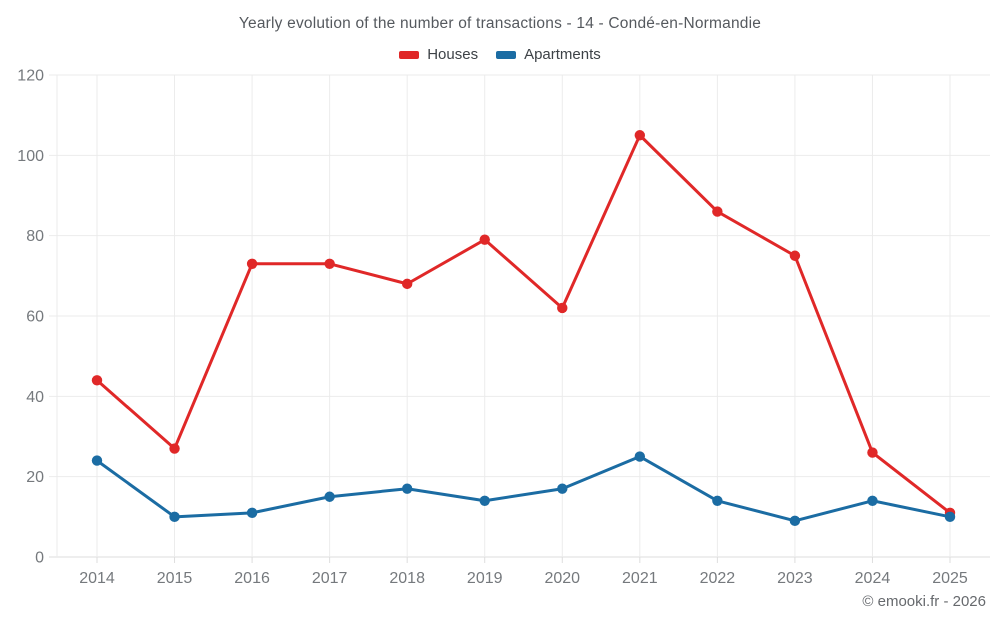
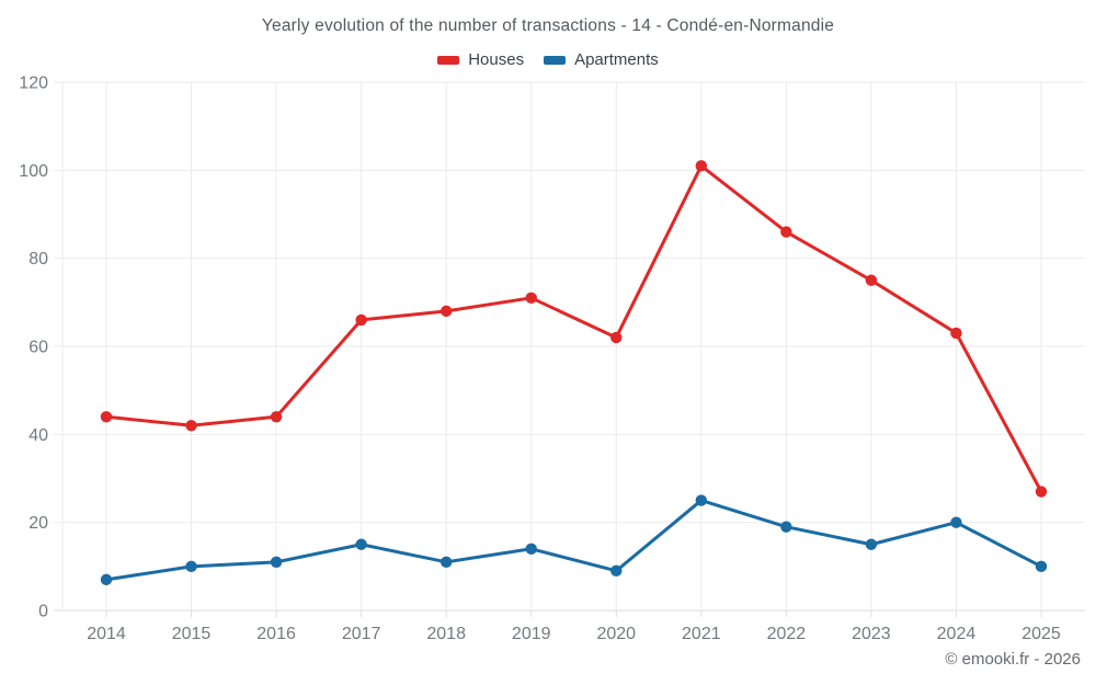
Apartments/2014: 24 -> 7
Houses/2015: 27 -> 42
Houses/2016: 73 -> 44
Houses/2017: 73 -> 66
Apartments/2018: 17 -> 11
Houses/2019: 79 -> 71
Apartments/2020: 17 -> 9
Houses/2021: 105 -> 101
Apartments/2022: 14 -> 19
Apartments/2023: 9 -> 15
Houses/2024: 26 -> 63
Apartments/2024: 14 -> 20
Houses/2025: 11 -> 27
